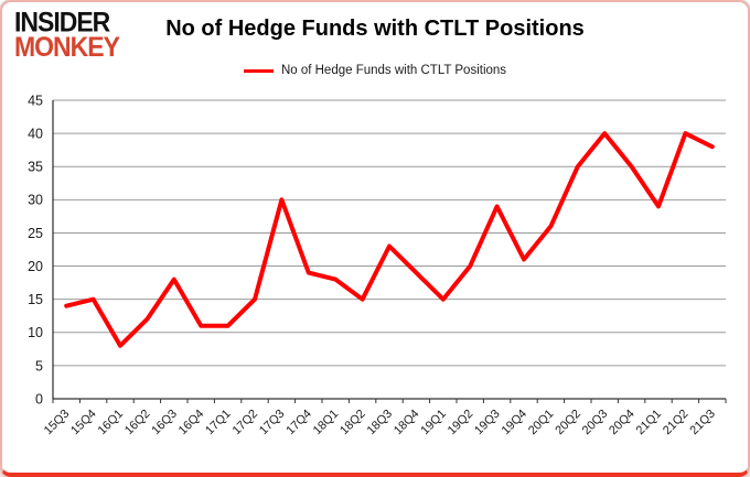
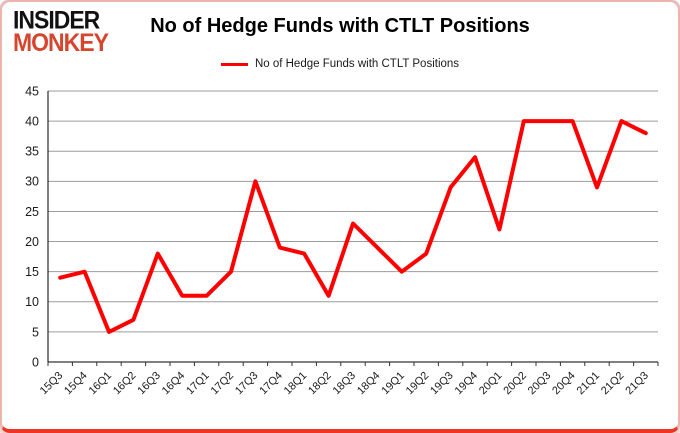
16Q1: 8 -> 5
16Q2: 12 -> 7
18Q2: 15 -> 11
19Q2: 20 -> 18
19Q4: 21 -> 34
20Q1: 26 -> 22
20Q2: 35 -> 40
20Q4: 35 -> 40
